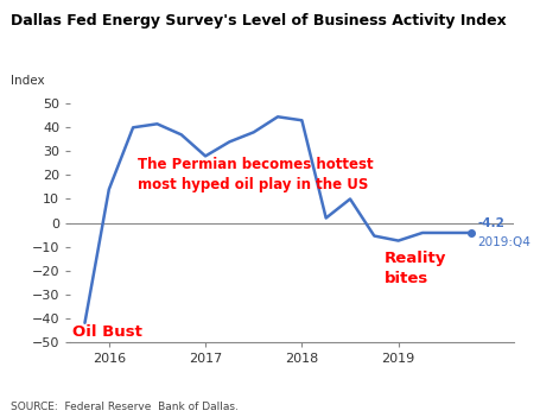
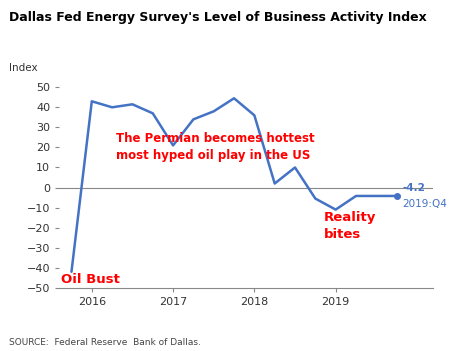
2016: 14.0 -> 43.0
2017: 28.0 -> 21.0
2018: 43.0 -> 36.0
2019: -7.5 -> -11.0
